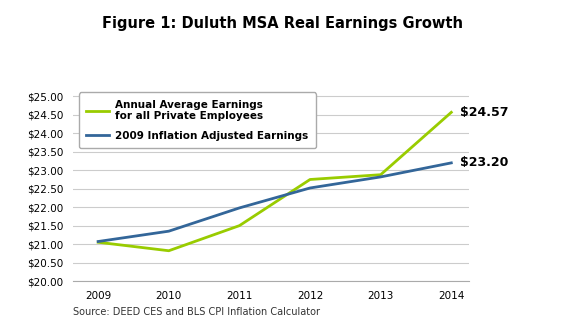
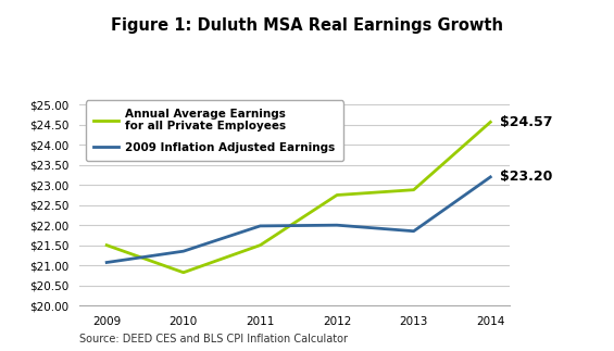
Annual Average Earnings for all Private Employees/2009: $21.05 -> $21.50
2009 Inflation Adjusted Earnings/2012: $22.52 -> $22.00
2009 Inflation Adjusted Earnings/2013: $22.82 -> $21.85
